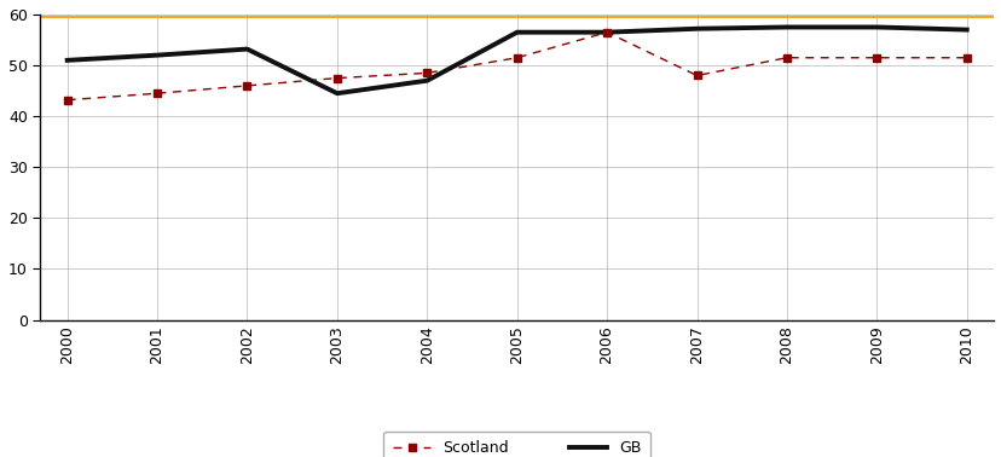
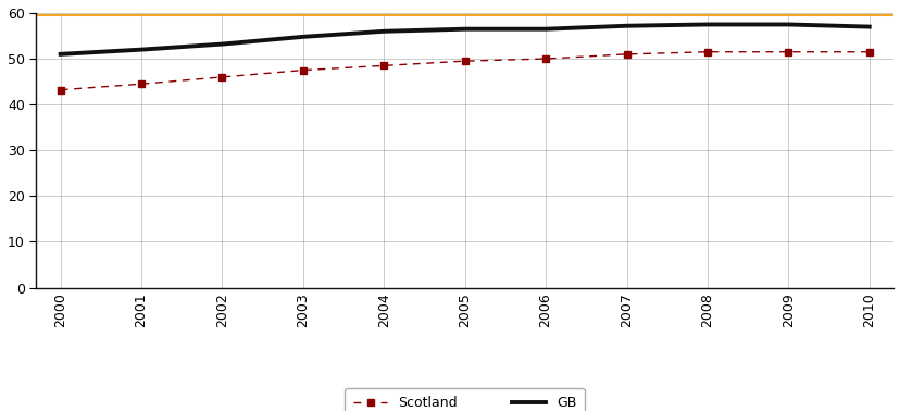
GB/2003: 44.5 -> 54.8
GB/2004: 47.0 -> 56.0
Scotland/2005: 51.5 -> 49.5
Scotland/2006: 56.5 -> 50.0
Scotland/2007: 48.0 -> 51.0
